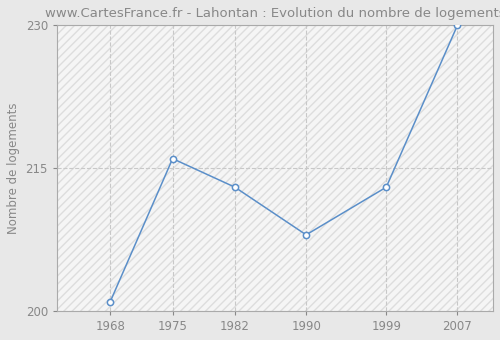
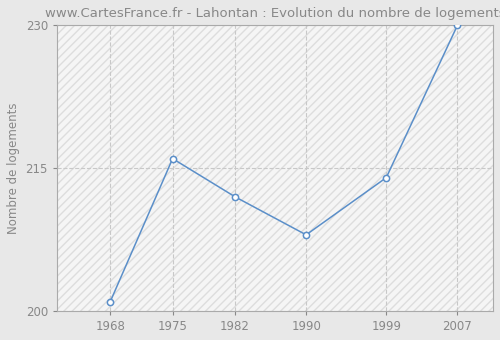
1982: 213 -> 212
1999: 213 -> 214
